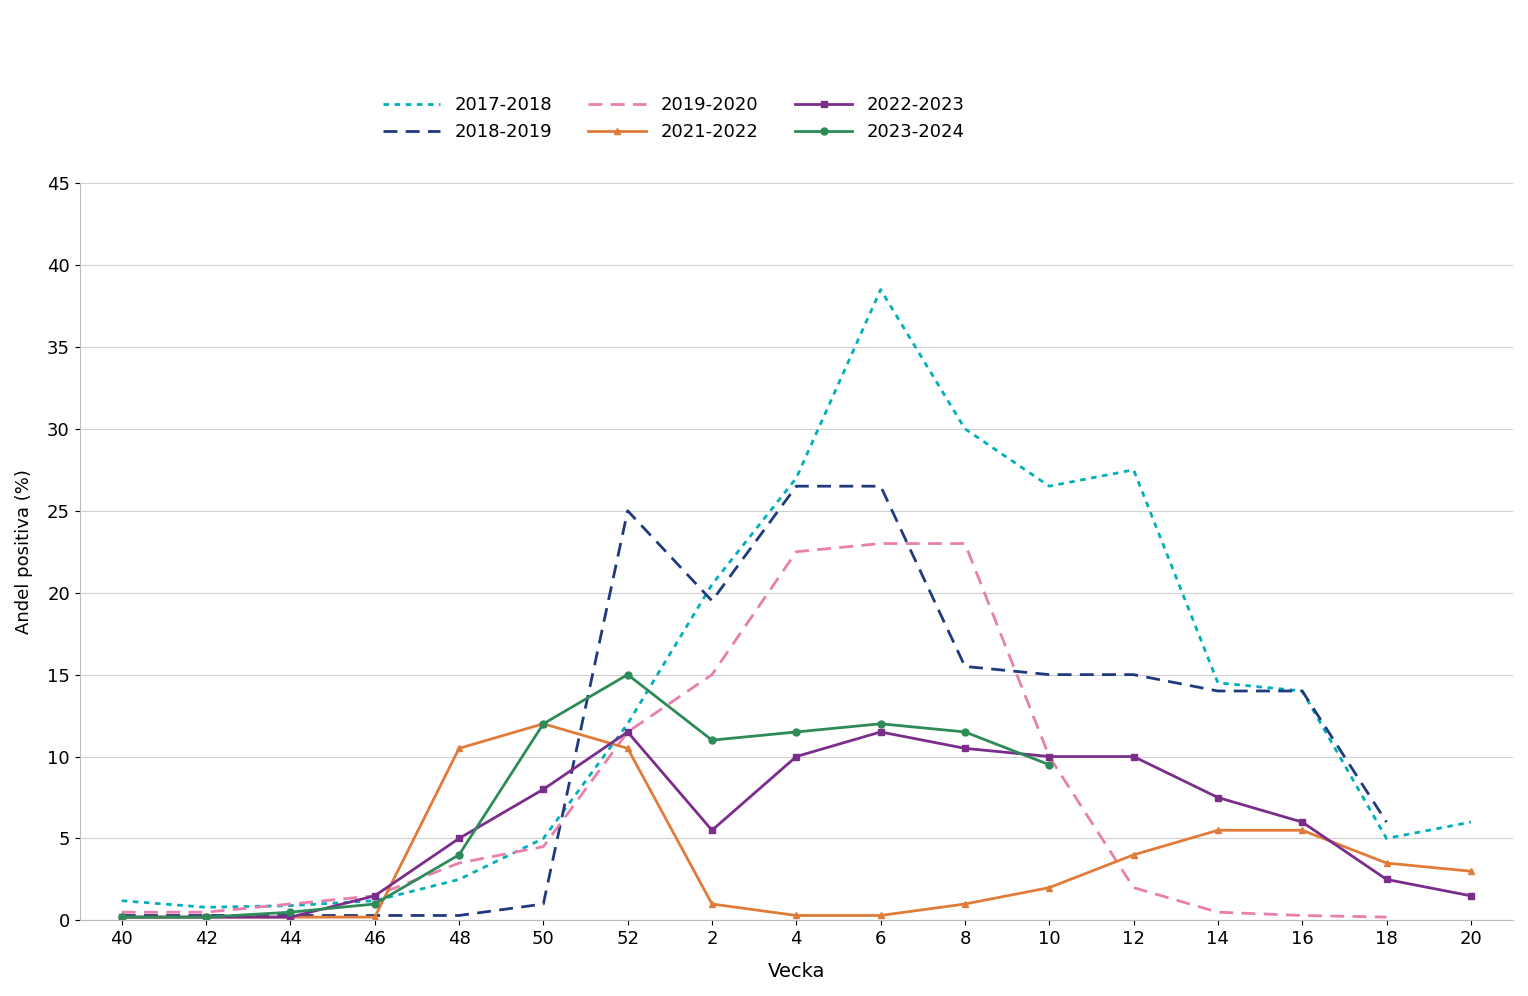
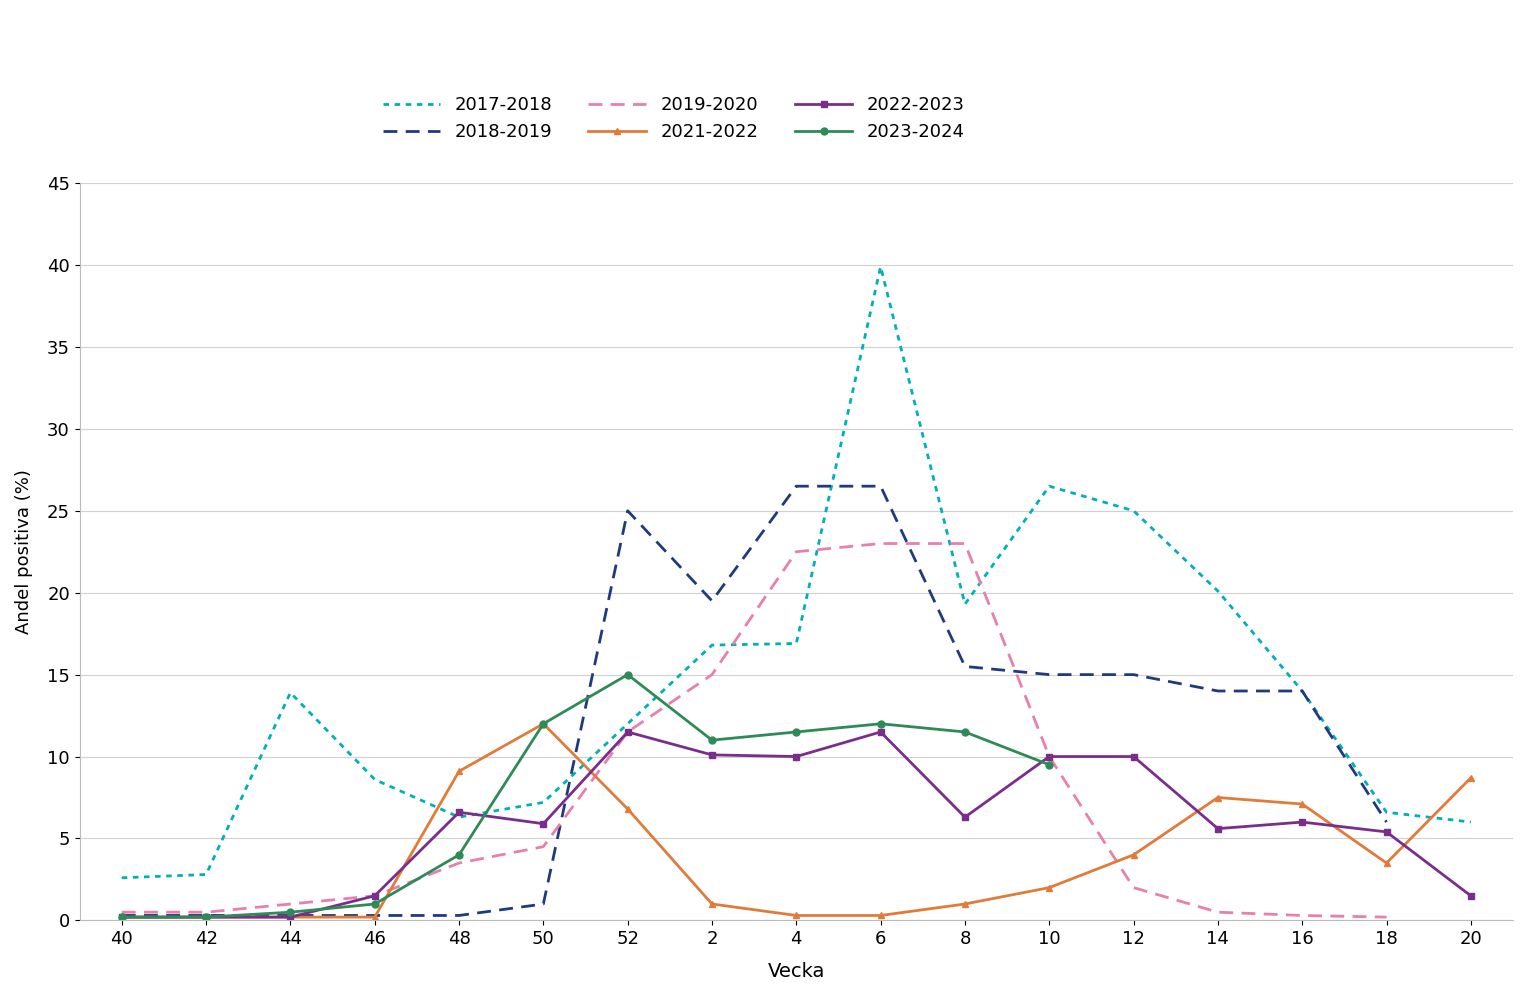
2017-2018/40: 1.2 -> 2.6
2017-2018/42: 0.8 -> 2.8
2017-2018/44: 0.9 -> 13.9
2017-2018/46: 1.2 -> 8.6
2017-2018/48: 2.5 -> 6.3
2021-2022/48: 10.5 -> 9.1
2022-2023/48: 5.0 -> 6.6
2017-2018/50: 5.0 -> 7.2
2022-2023/50: 8.0 -> 5.9
2021-2022/52: 10.5 -> 6.8
2017-2018/2: 20.5 -> 16.8
2022-2023/2: 5.5 -> 10.1
2017-2018/4: 27.0 -> 16.9
2017-2018/6: 38.5 -> 39.9
2017-2018/8: 30.0 -> 19.3
2022-2023/8: 10.5 -> 6.3
2017-2018/12: 27.5 -> 25.0
2017-2018/14: 14.5 -> 20.1
2021-2022/14: 5.5 -> 7.5
2022-2023/14: 7.5 -> 5.6
2021-2022/16: 5.5 -> 7.1
2017-2018/18: 5.0 -> 6.6
2022-2023/18: 2.5 -> 5.4
2021-2022/20: 3.0 -> 8.7
